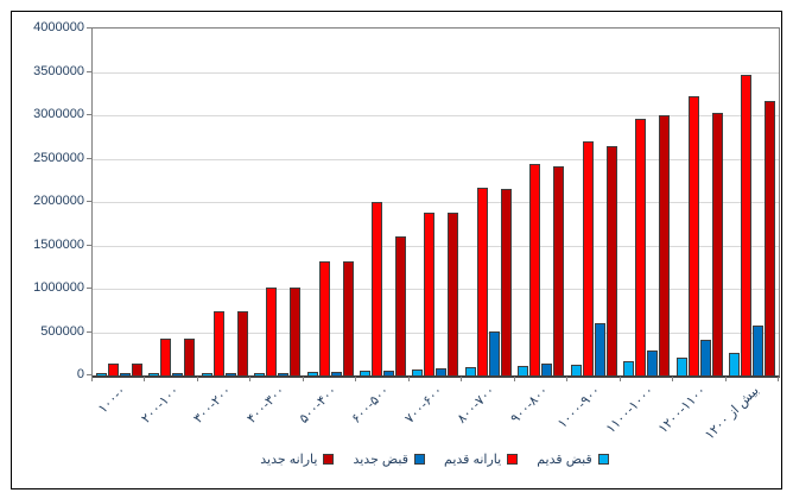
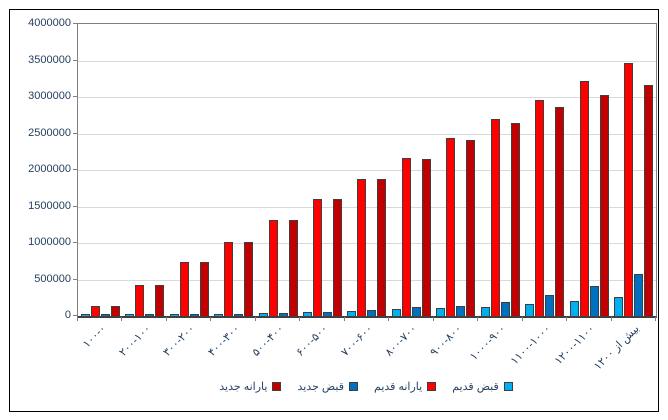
یارانه قدیم/۶۰۰-۵۰۰: 2000000 -> 1600000
قبض جدید/۸۰۰-۷۰۰: 500000 -> 100000
قبض جدید/۱۰۰۰-۹۰۰: 600000 -> 200000
یارانه جدید/۱۱۰۰-۱۰۰۰: 3000000 -> 2900000
